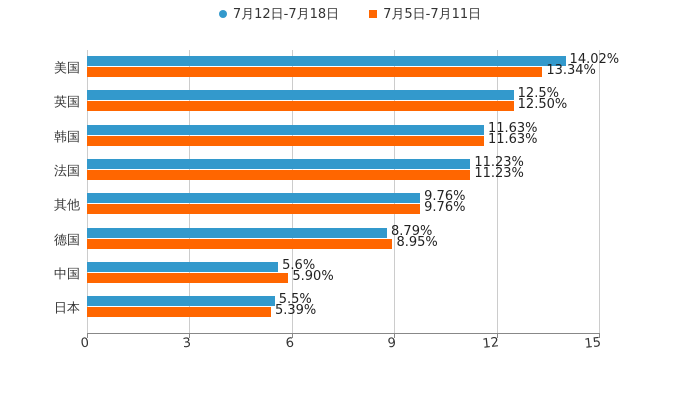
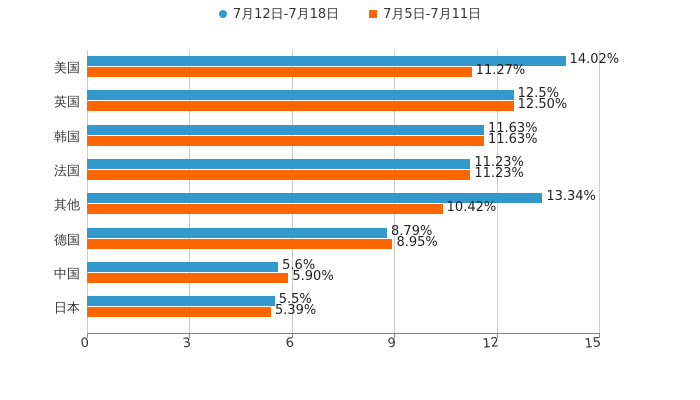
7月5日-7月11日/美国: 13.34% -> 11.27%
7月12日-7月18日/其他: 9.76% -> 13.34%
7月5日-7月11日/其他: 9.76% -> 10.42%
